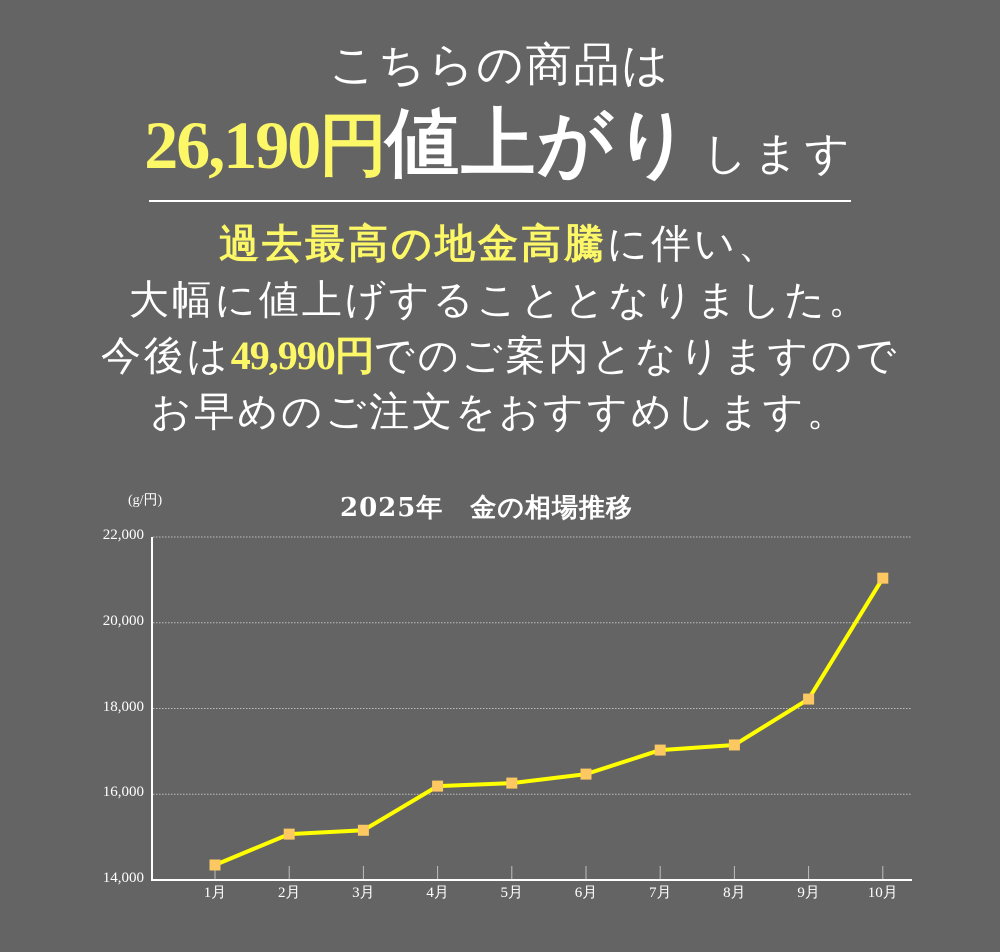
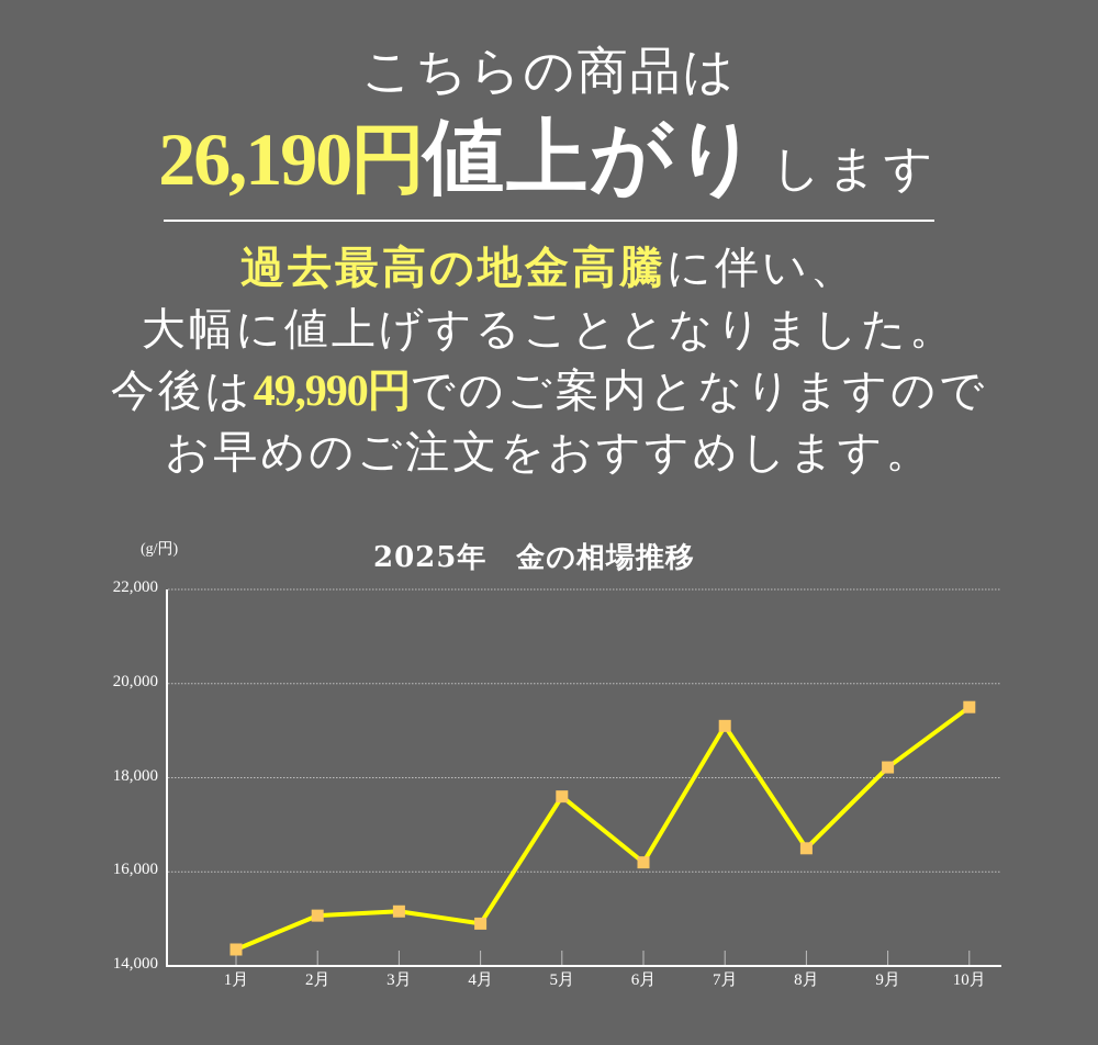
4月: 16200 -> 14900
5月: 16300 -> 17600
6月: 16500 -> 16200
7月: 17000 -> 19100
8月: 17200 -> 16500
10月: 21000 -> 19500
